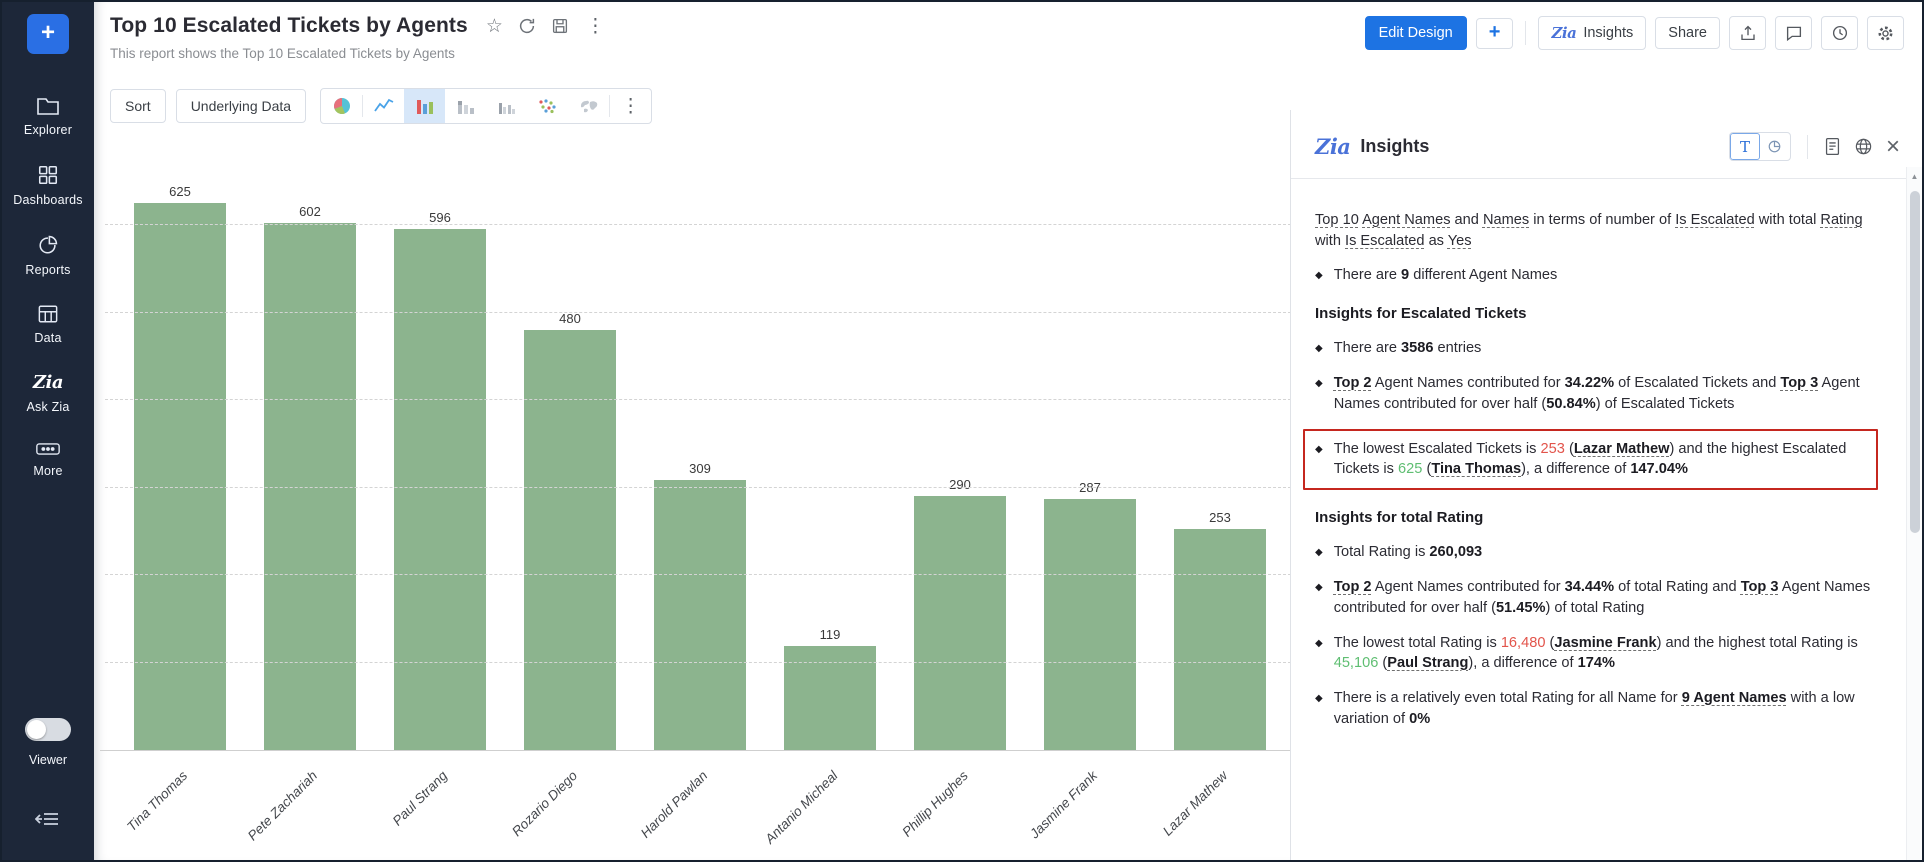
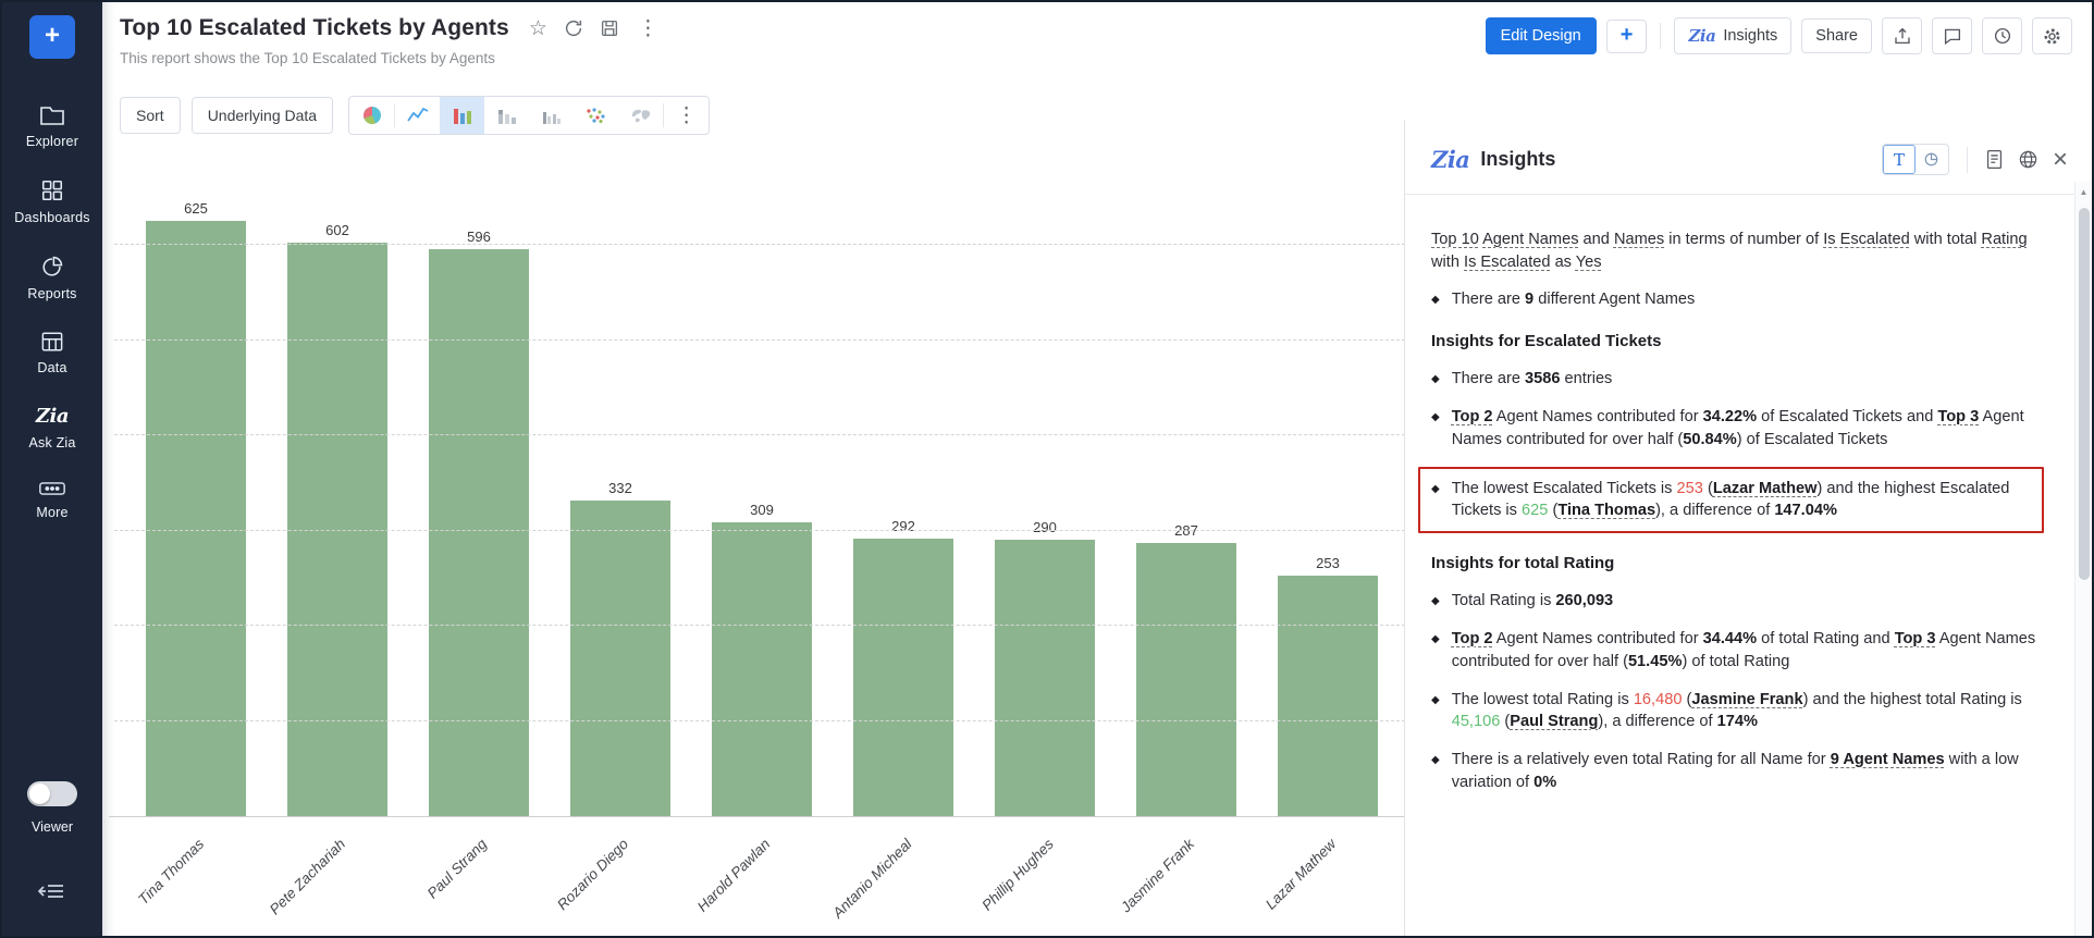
Rozario Diego: 480 -> 332
Antanio Micheal: 119 -> 292
